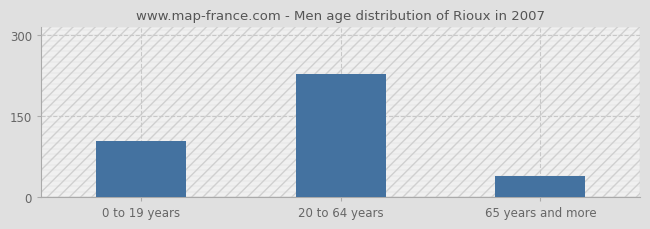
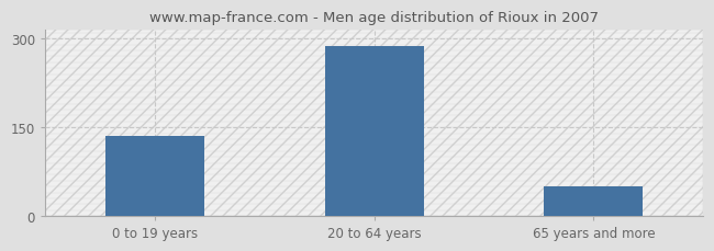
0 to 19 years: 104 -> 136
20 to 64 years: 228 -> 287
65 years and more: 40 -> 50
